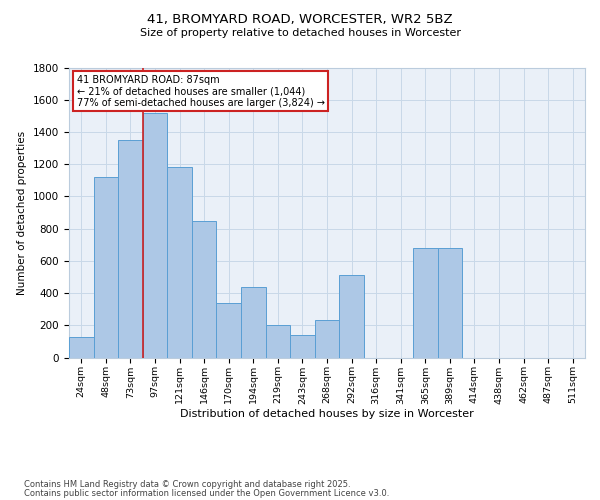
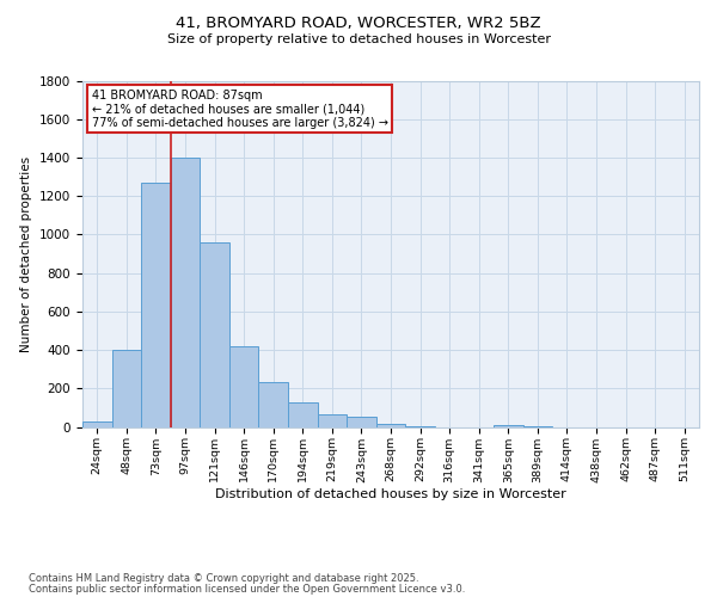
24sqm: 130 -> 20
48sqm: 1120 -> 400
73sqm: 1350 -> 1270
97sqm: 1520 -> 1400
121sqm: 1180 -> 960
146sqm: 850 -> 420
170sqm: 340 -> 230
194sqm: 440 -> 120
219sqm: 200 -> 60
243sqm: 140 -> 50
268sqm: 230 -> 20
292sqm: 510 -> 0
365sqm: 680 -> 10
389sqm: 680 -> 0
